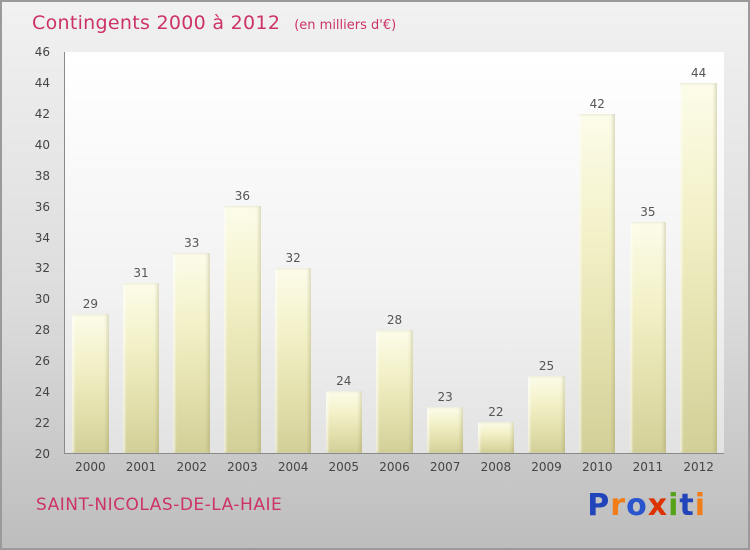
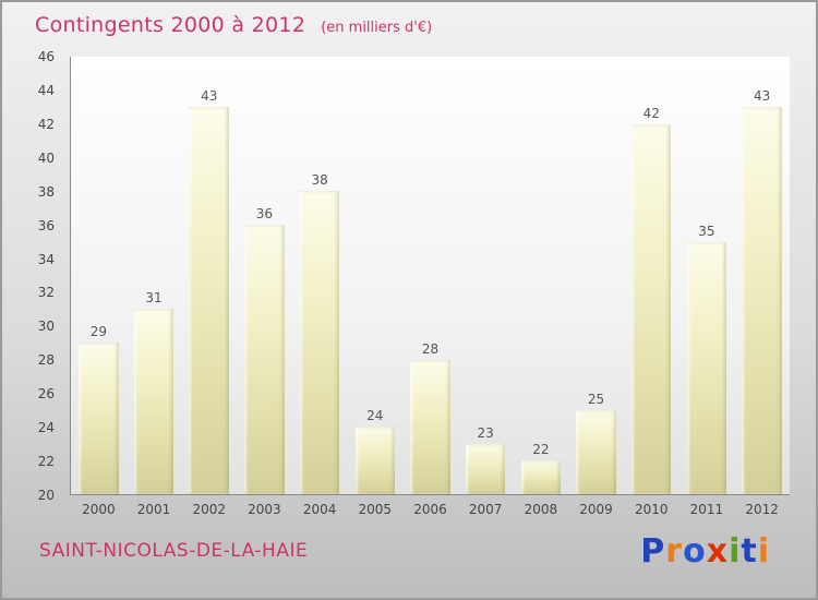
2002: 33 -> 43
2004: 32 -> 38
2012: 44 -> 43
